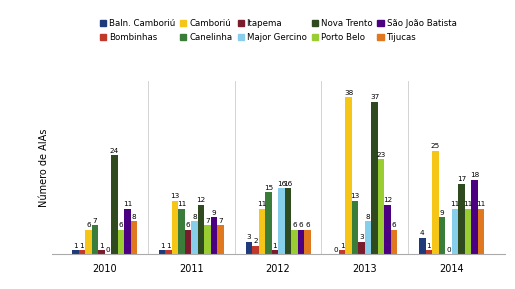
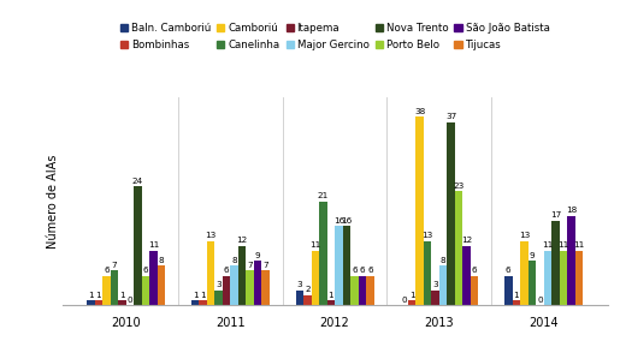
Canelinha/2011: 11 -> 3
Canelinha/2012: 15 -> 21
Baln. Camboriú/2014: 4 -> 6
Camboriú/2014: 25 -> 13
